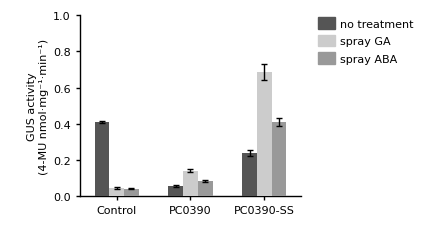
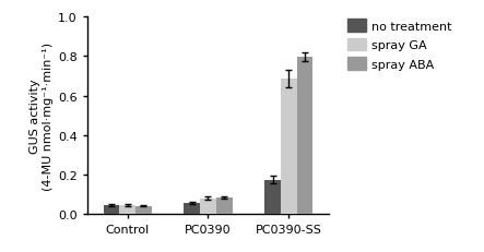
no treatment/Control: 0.41 -> 0.05
spray GA/PC0390: 0.14 -> 0.08
no treatment/PC0390-SS: 0.24 -> 0.17
spray ABA/PC0390-SS: 0.41 -> 0.80
